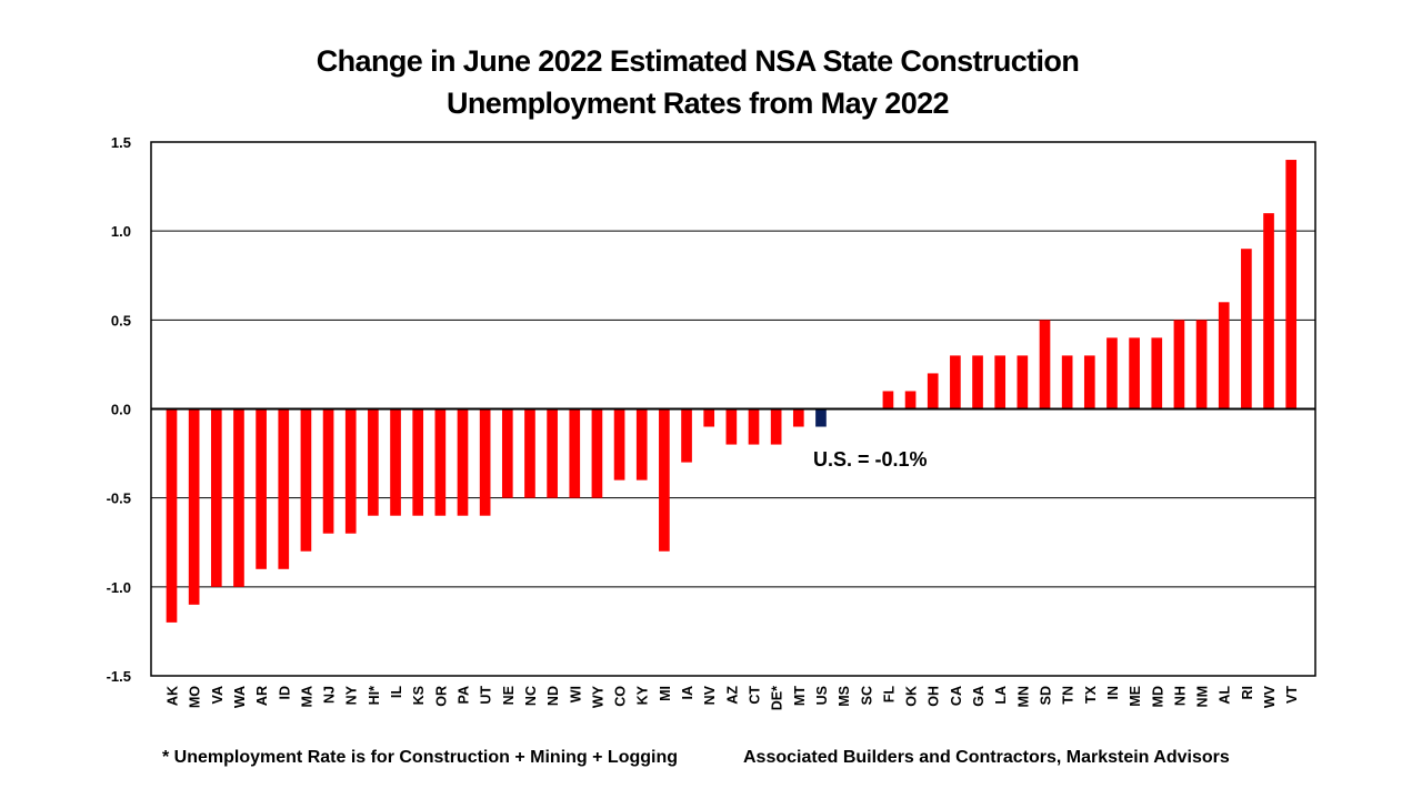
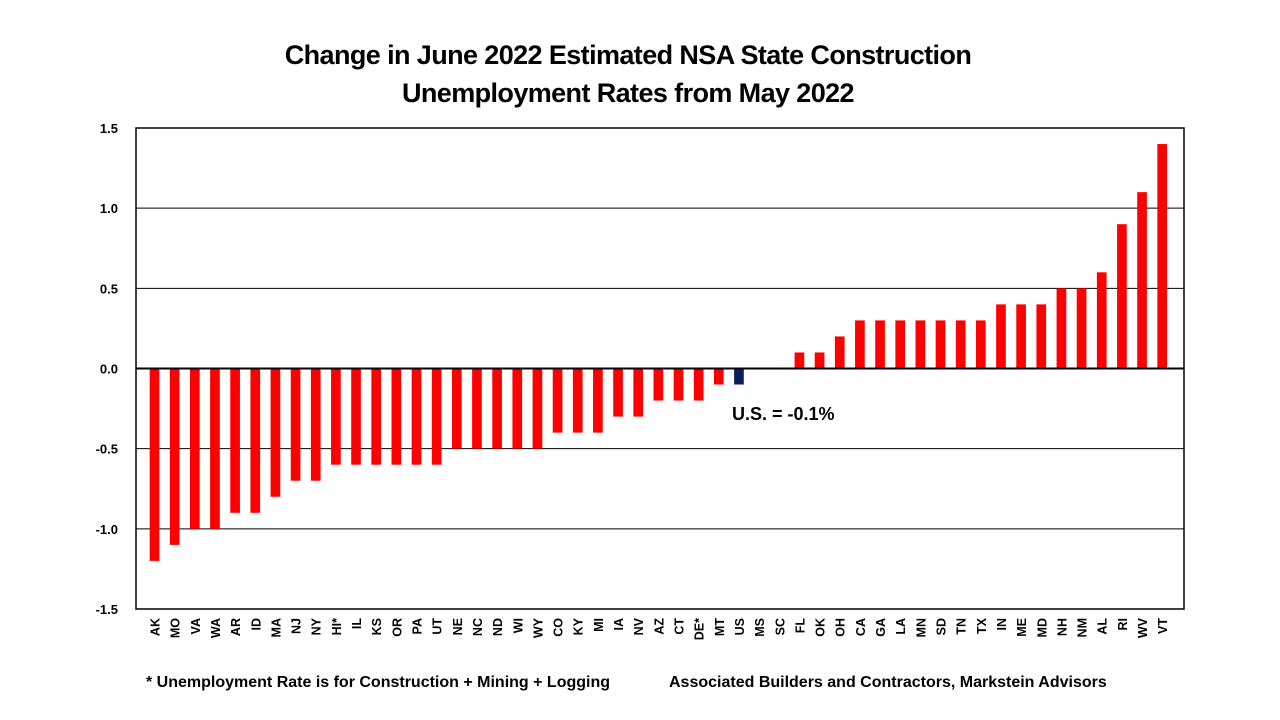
MI: -0.8 -> -0.4
NV: -0.1 -> -0.3
SD: 0.5 -> 0.3
